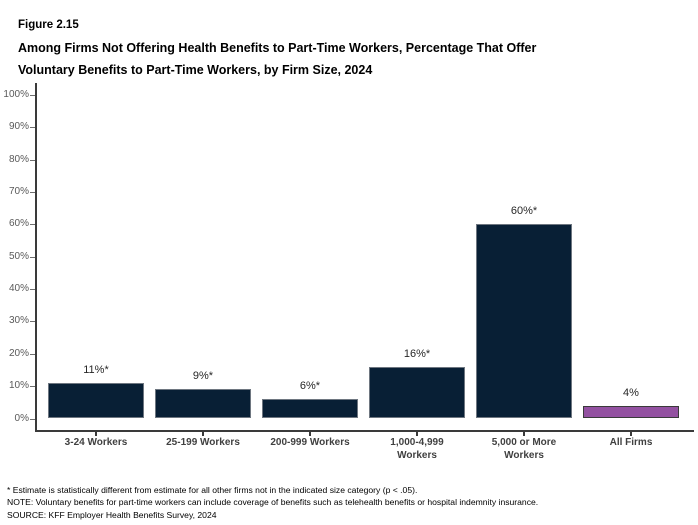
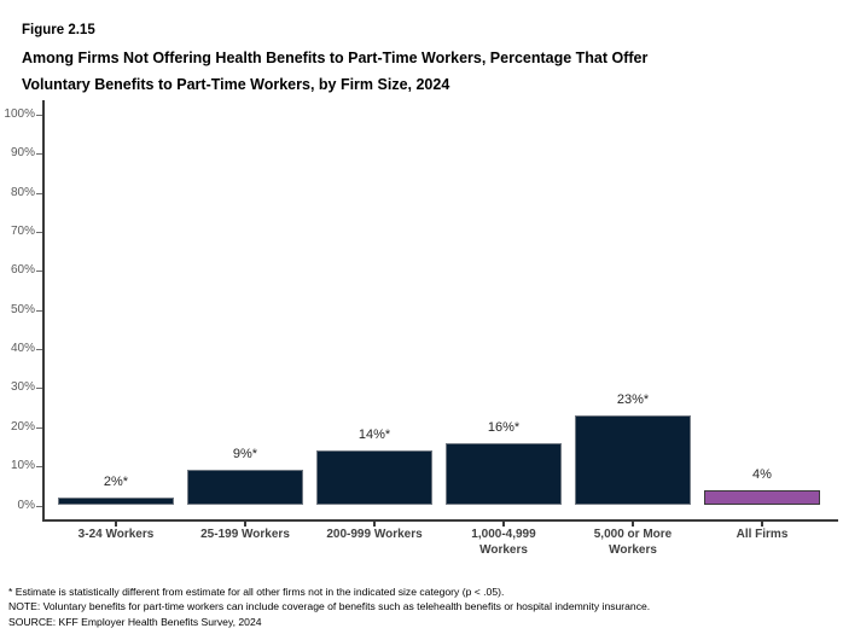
3-24 Workers: 11 -> 2
200-999 Workers: 6 -> 14
5,000 or More Workers: 60 -> 23
